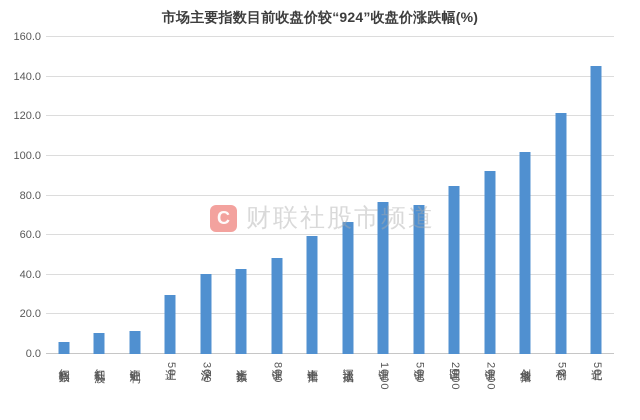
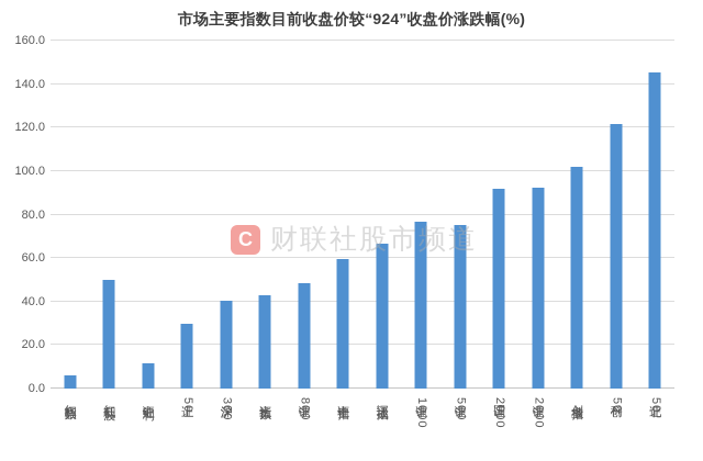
红利低波: 10 -> 50
国证2000: 85 -> 92
